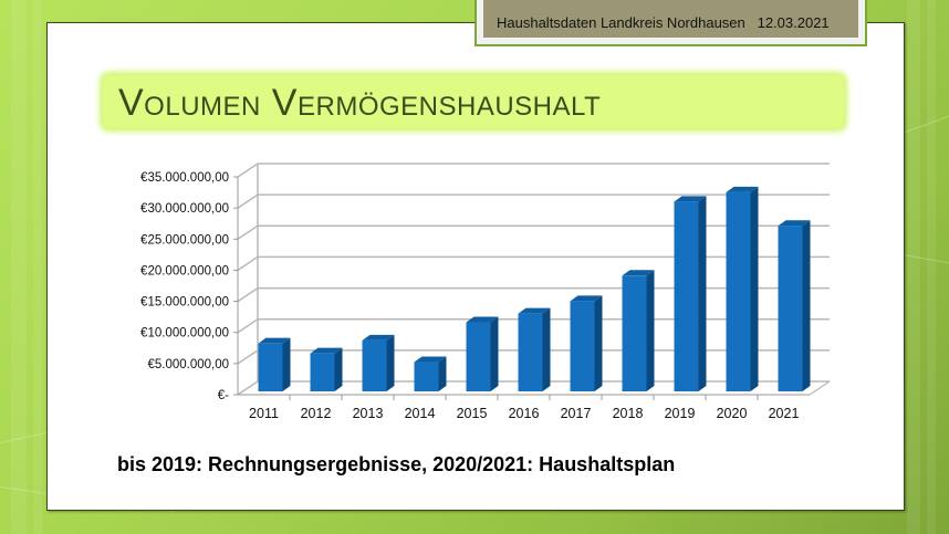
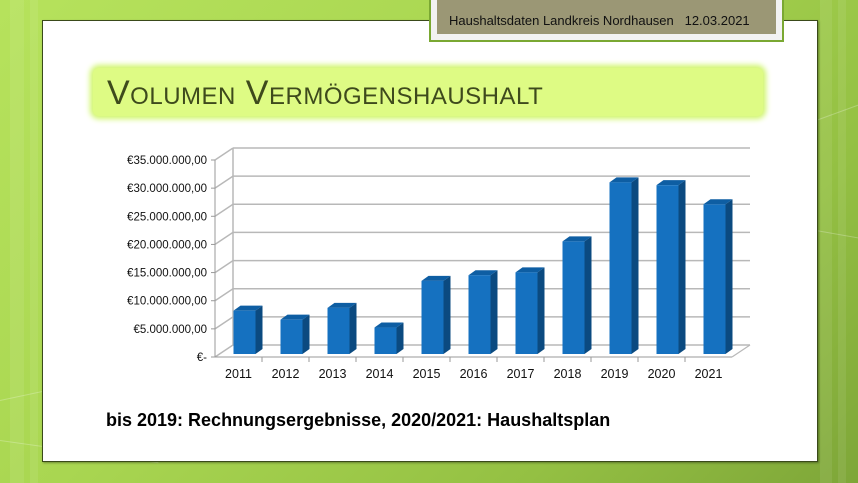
2015: €11000000 -> €13000000
2016: €12000000 -> €14000000
2018: €19000000 -> €20000000
2020: €32000000 -> €30000000
